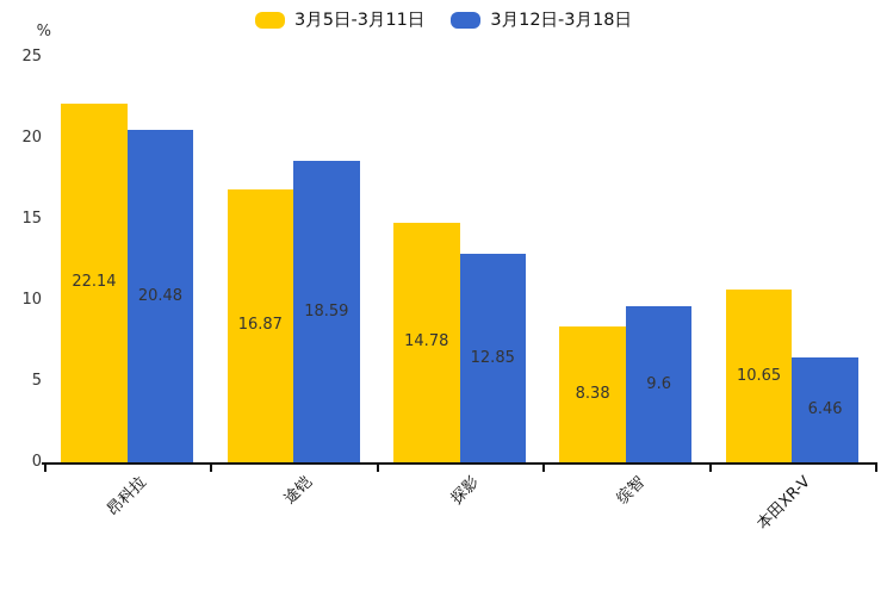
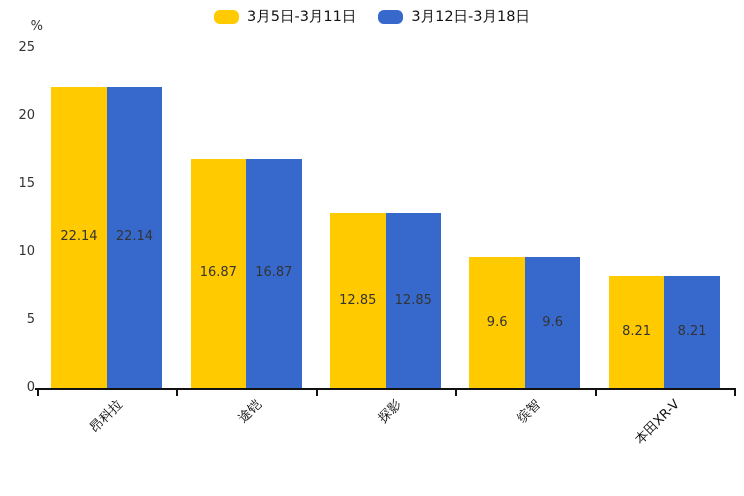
3月12日-3月18日/昂科拉: 20.48 -> 22.14
3月12日-3月18日/途铠: 18.59 -> 16.87
3月5日-3月11日/探影: 14.78 -> 12.85
3月5日-3月11日/缤智: 8.38 -> 9.6
3月5日-3月11日/本田XR-V: 10.65 -> 8.21
3月12日-3月18日/本田XR-V: 6.46 -> 8.21
